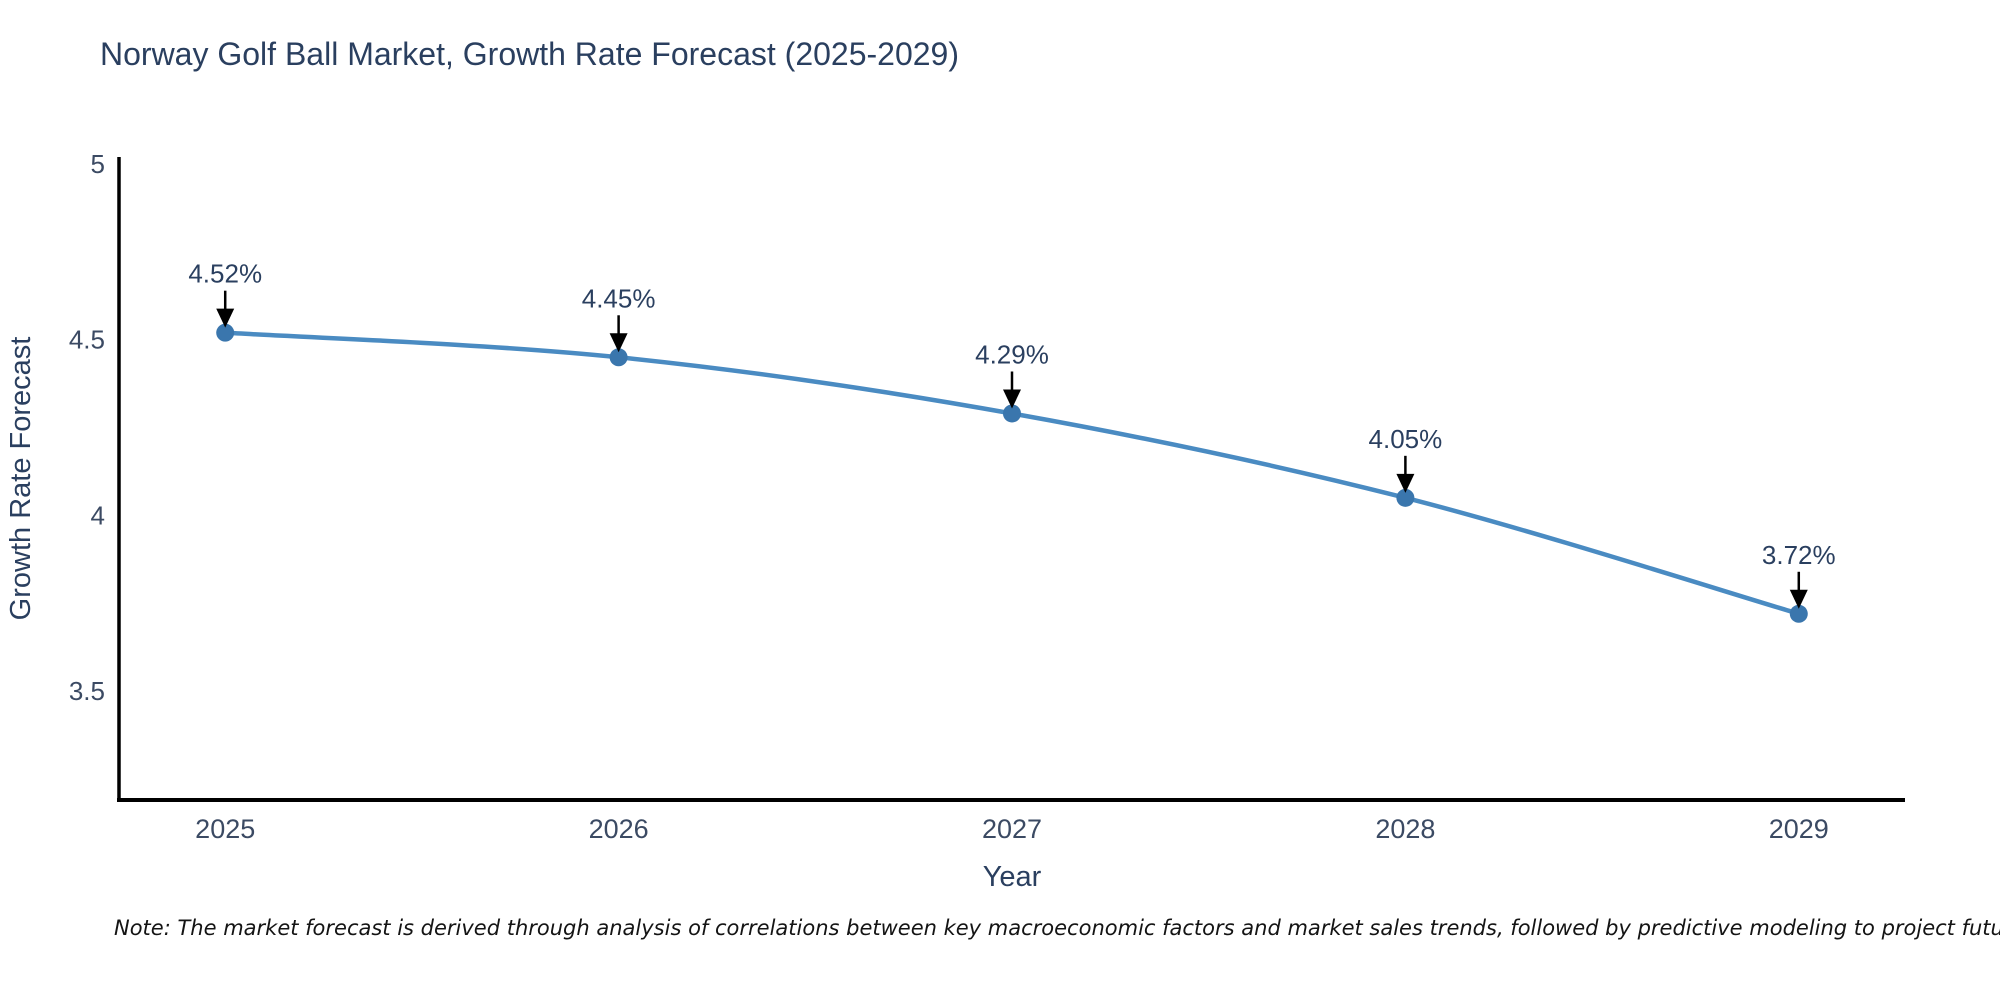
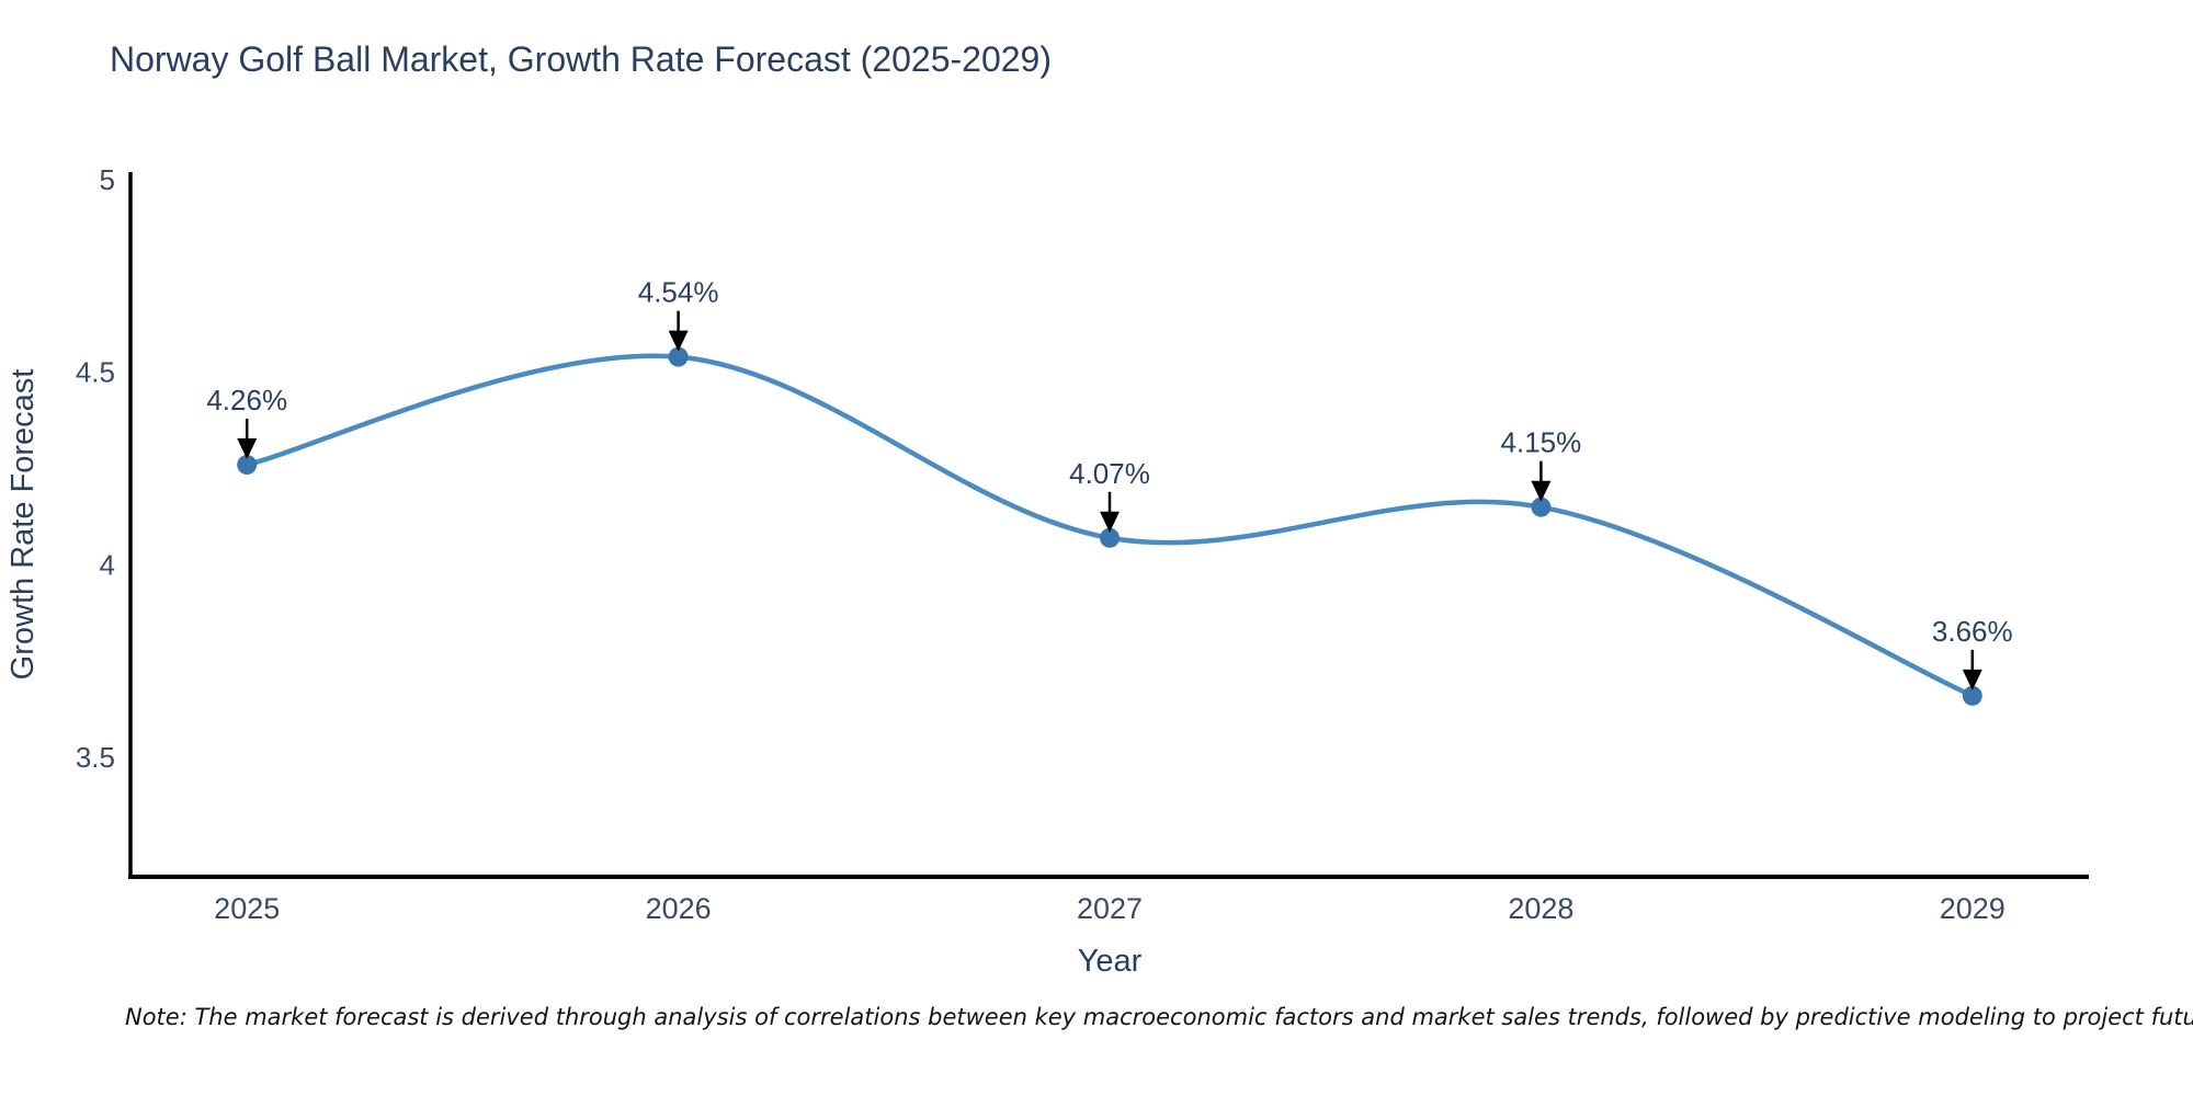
2025: 4.52% -> 4.26%
2026: 4.45% -> 4.54%
2027: 4.29% -> 4.07%
2028: 4.05% -> 4.15%
2029: 3.72% -> 3.66%
